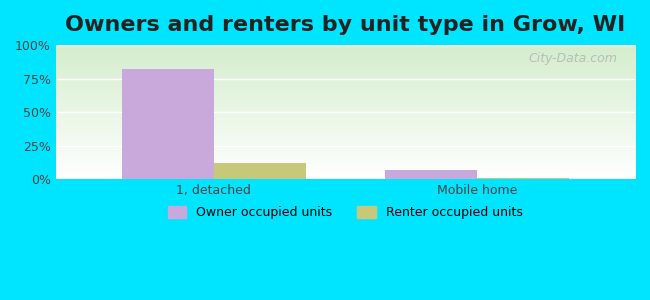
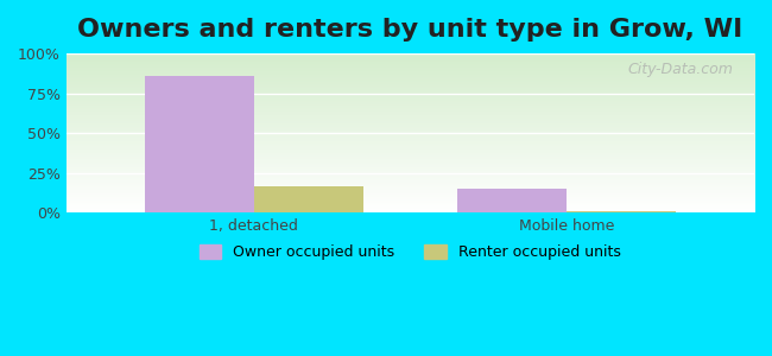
Owner occupied units/1, detached: 82% -> 86%
Renter occupied units/1, detached: 12% -> 17%
Owner occupied units/Mobile home: 7% -> 15%
